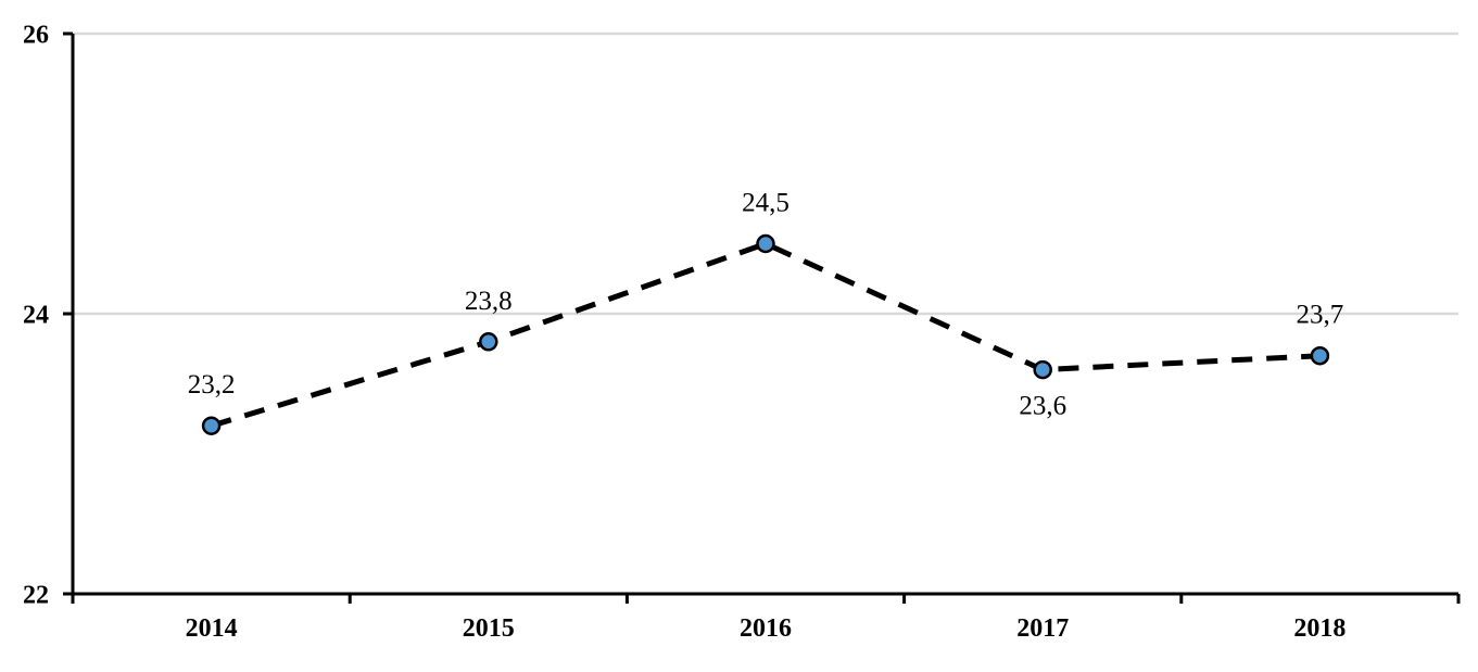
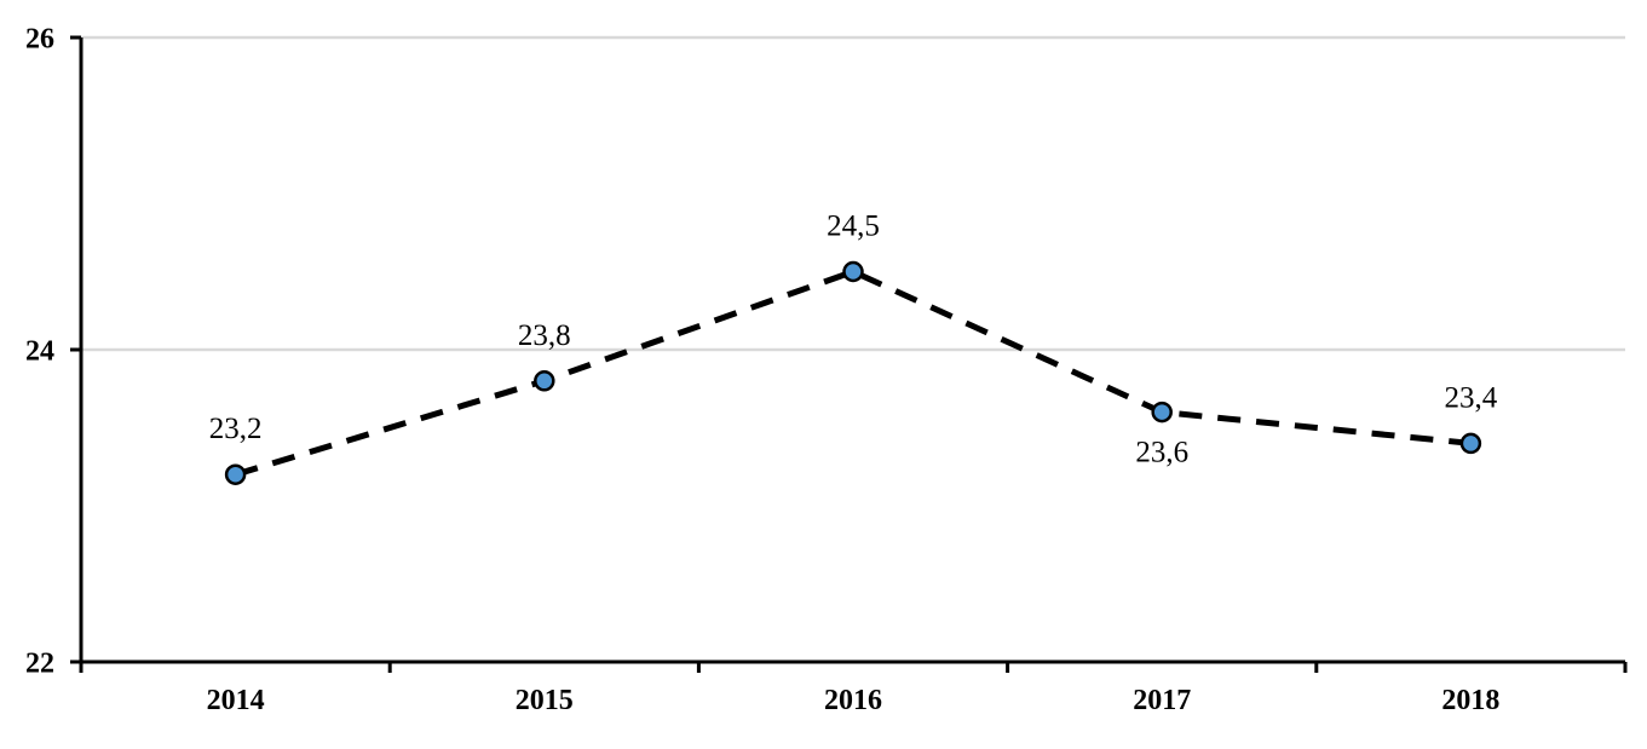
2018: 23,7 -> 23,4
